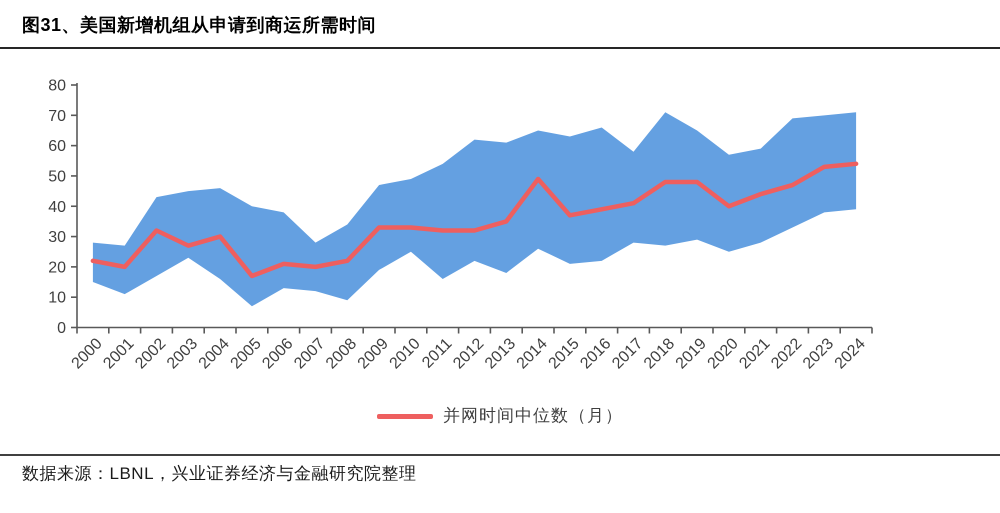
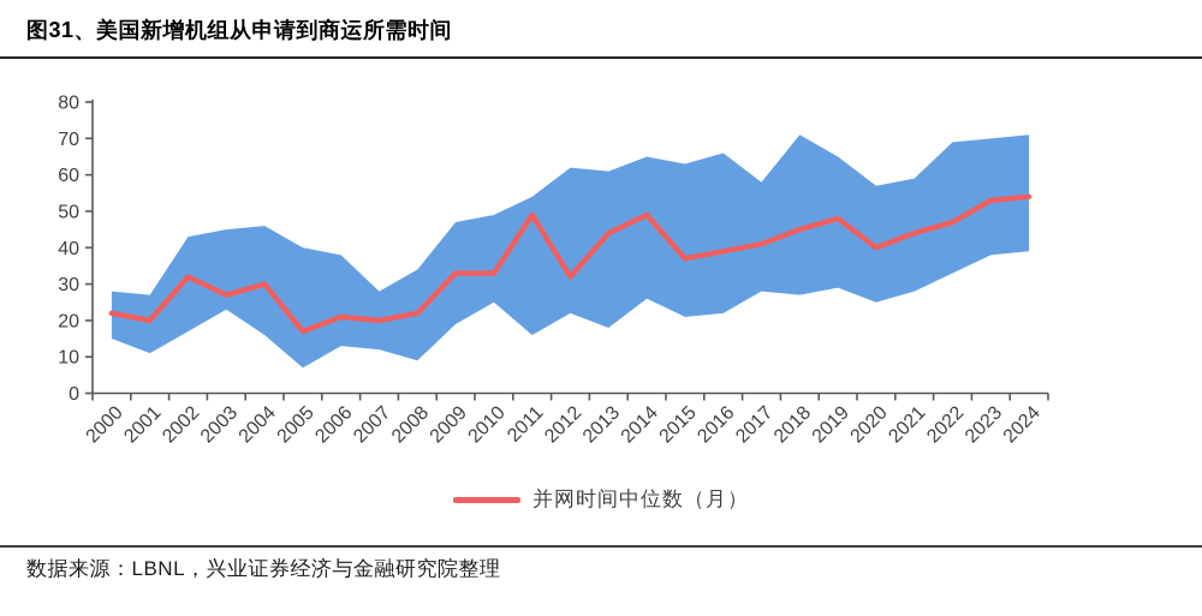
2011: 32 -> 49
2013: 35 -> 44
2018: 48 -> 45
